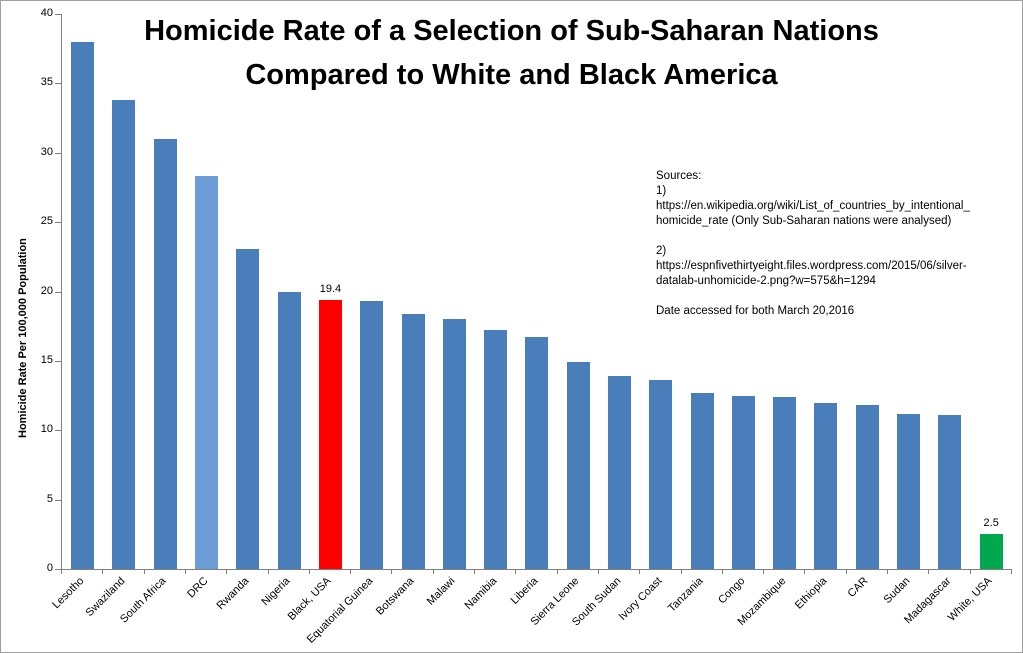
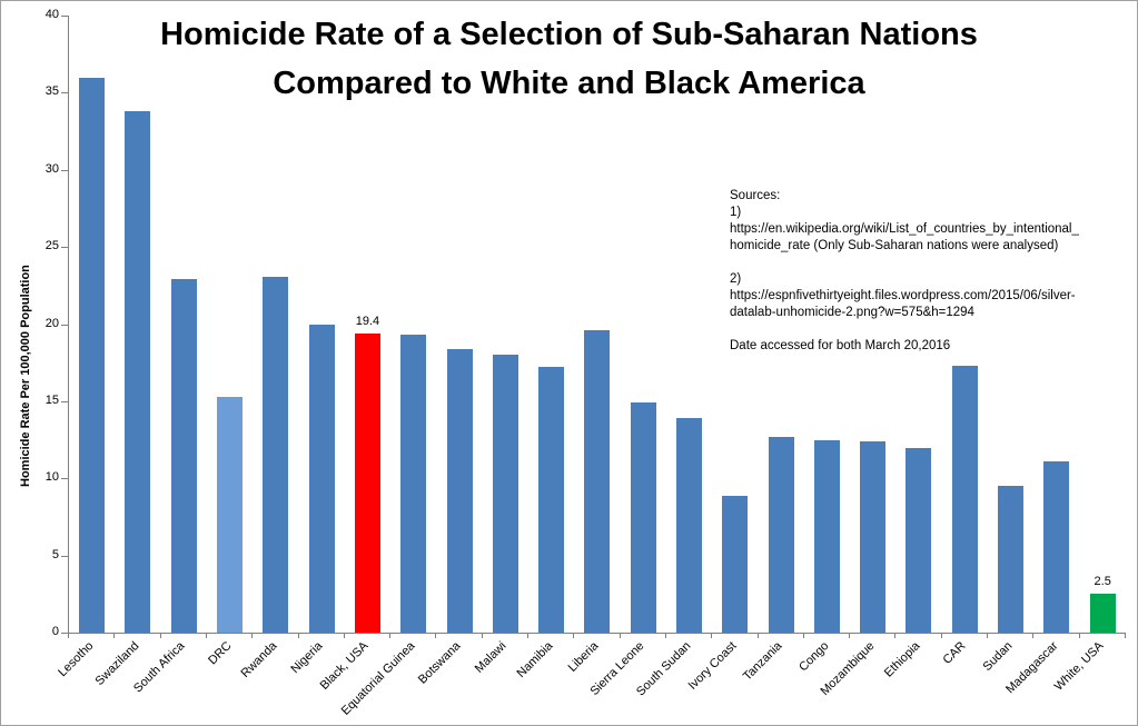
Lesotho: 38.0 -> 36.0
South Africa: 31.0 -> 22.9
DRC: 28.3 -> 15.3
Liberia: 16.7 -> 19.6
Ivory Coast: 13.6 -> 8.9
CAR: 11.8 -> 17.3
Sudan: 11.2 -> 9.5
